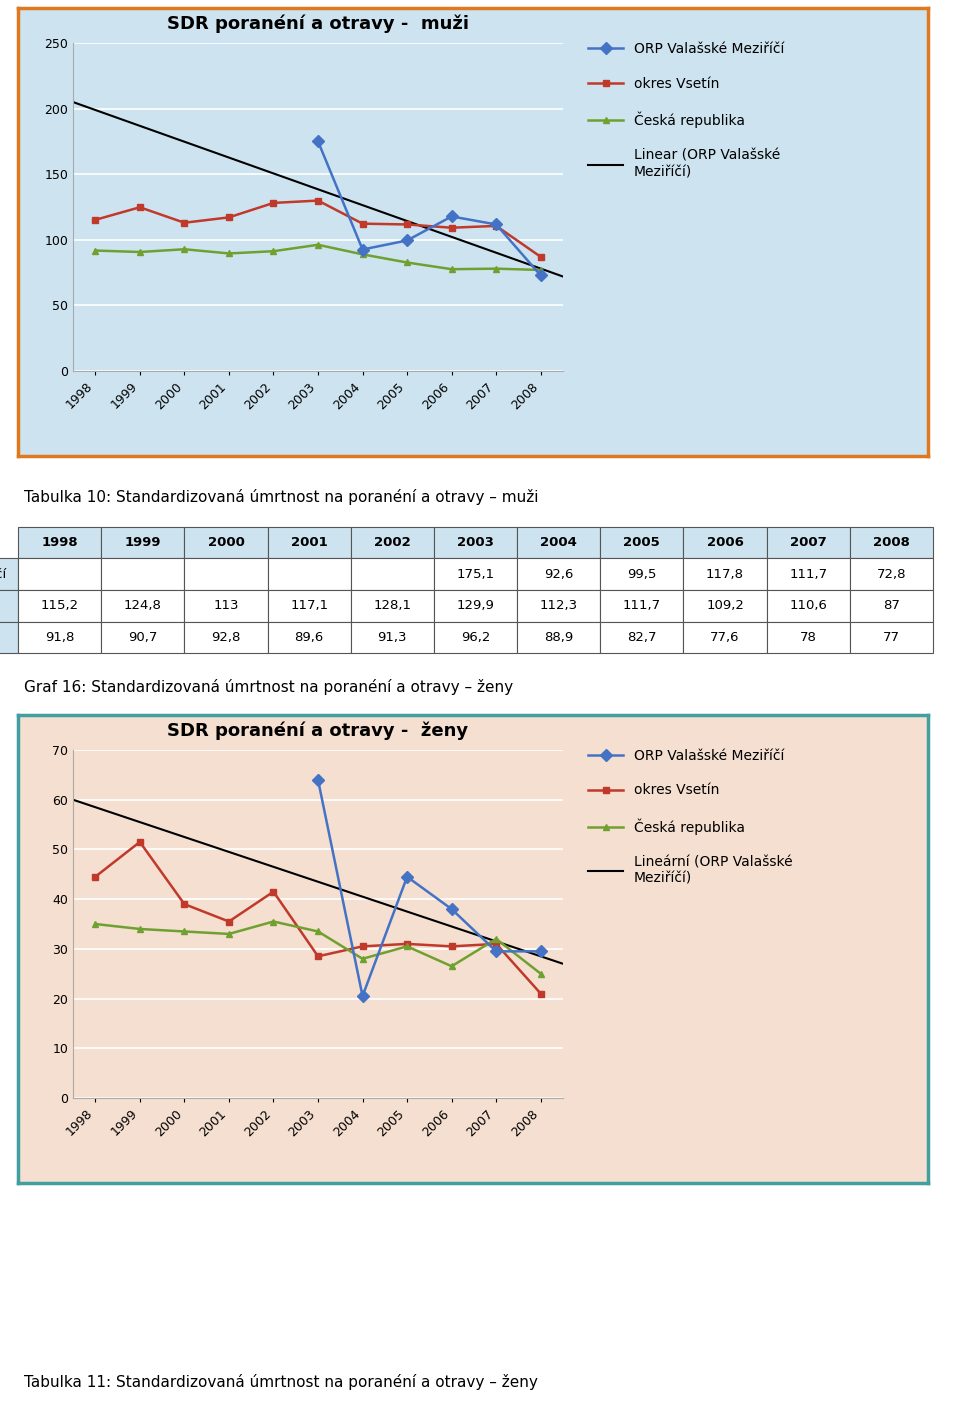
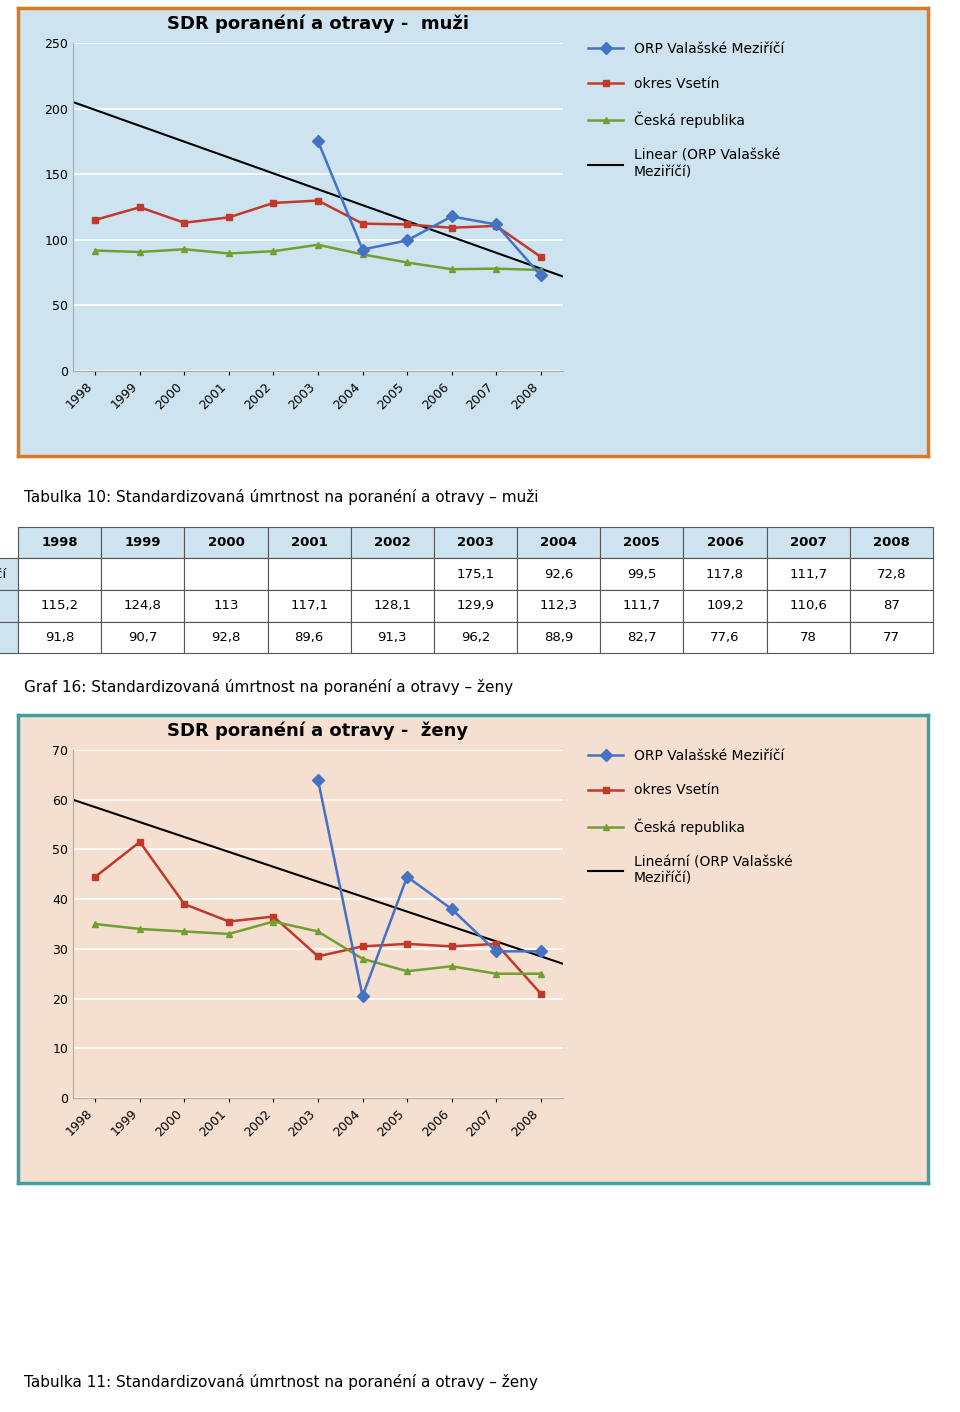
SDR poranéní a otravy - ženy/okres Vsetín/2002: 41.5 -> 36.5
SDR poranéní a otravy - ženy/Česká republika/2005: 30.5 -> 25.5
SDR poranéní a otravy - ženy/Česká republika/2007: 32.0 -> 25.0
